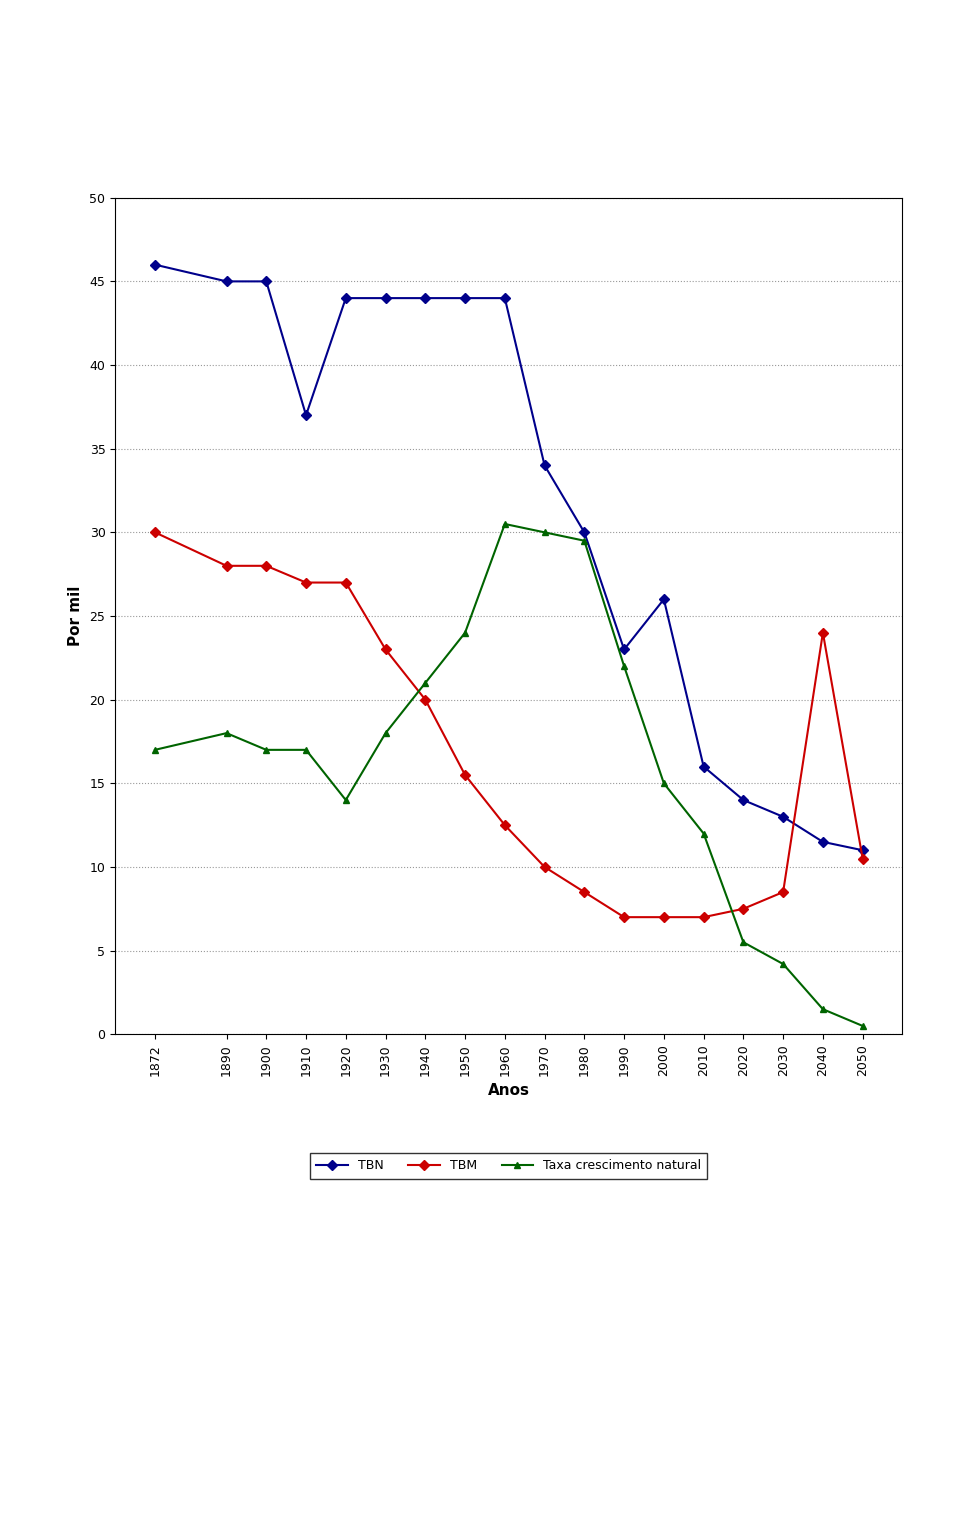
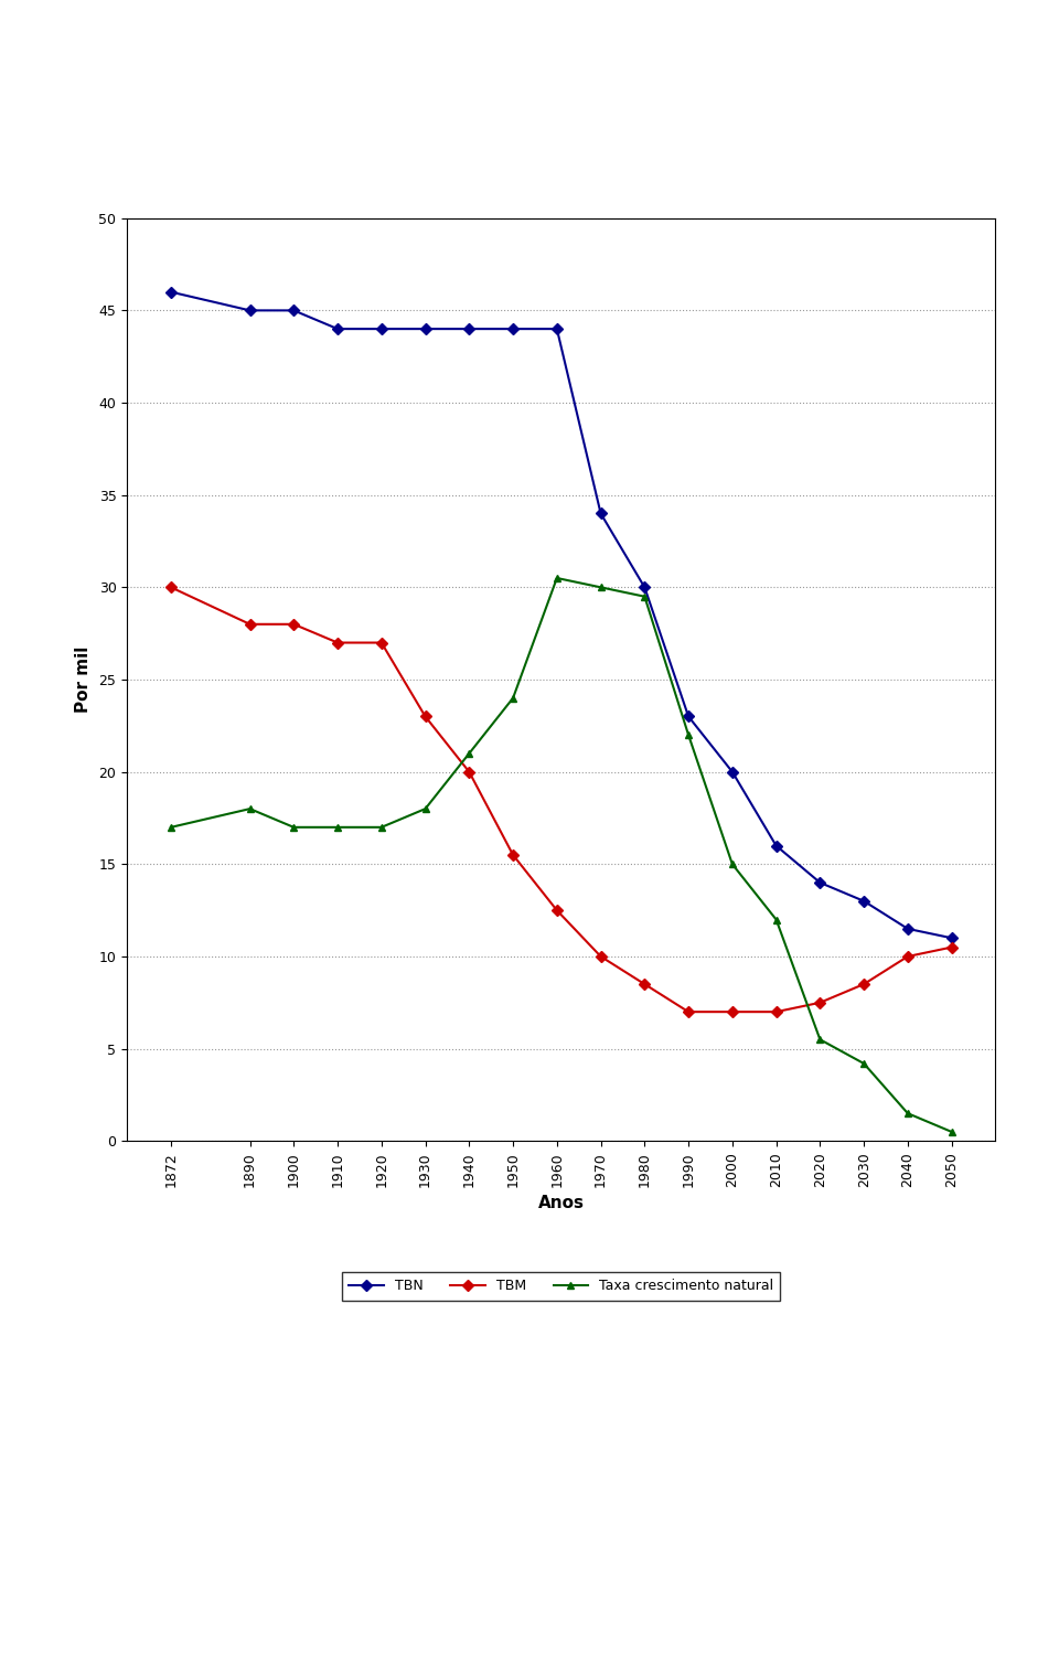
TBN/1910: 37.0 -> 44.0
Taxa crescimento natural/1920: 14.0 -> 17.0
TBN/2000: 26.0 -> 20.0
TBM/2040: 24.0 -> 10.0
